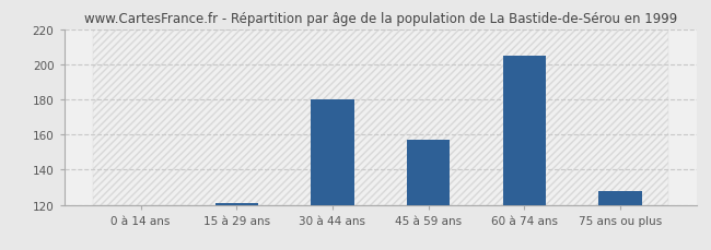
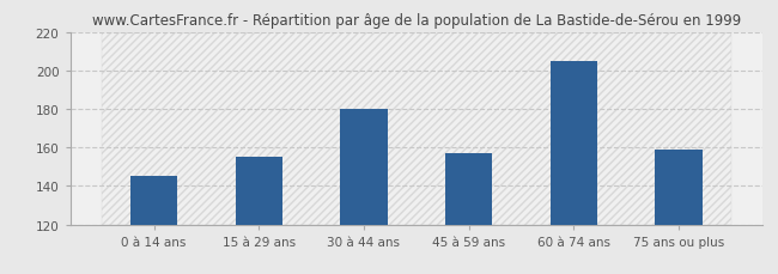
0 à 14 ans: 120 -> 145
15 à 29 ans: 121 -> 155
75 ans ou plus: 128 -> 159
